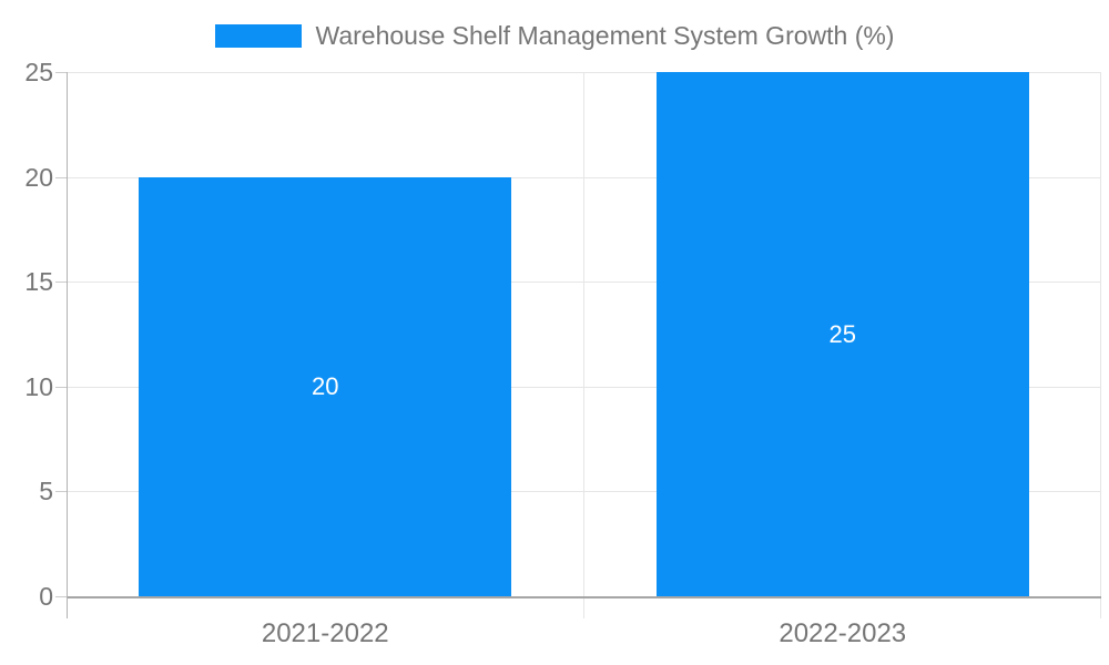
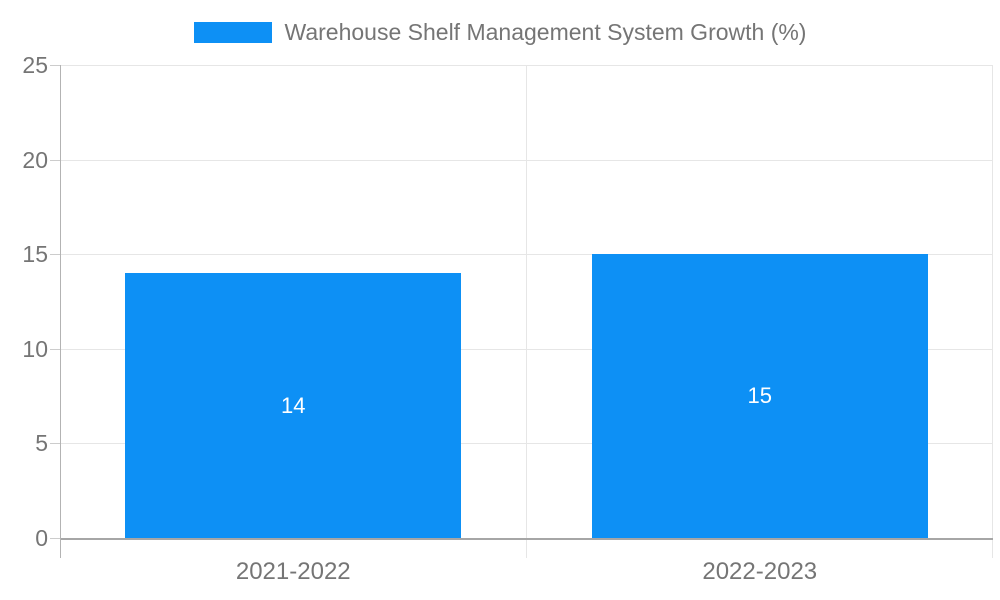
2021-2022: 20 -> 14
2022-2023: 25 -> 15
